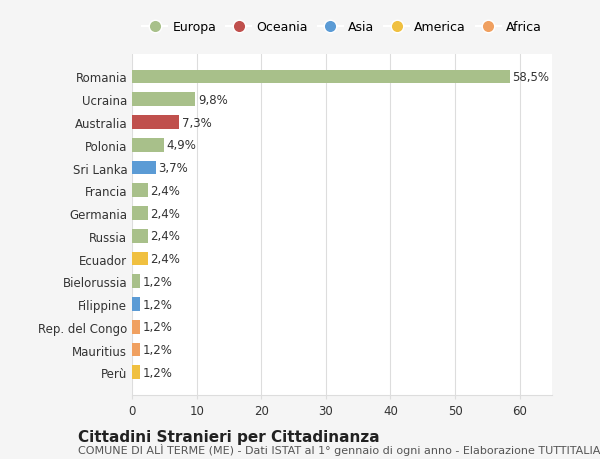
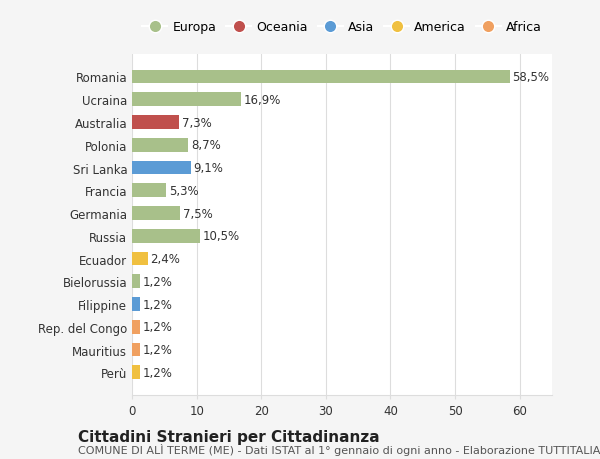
Ucraina: 9,8% -> 16,9%
Polonia: 4,9% -> 8,7%
Sri Lanka: 3,7% -> 9,1%
Francia: 2,4% -> 5,3%
Germania: 2,4% -> 7,5%
Russia: 2,4% -> 10,5%
